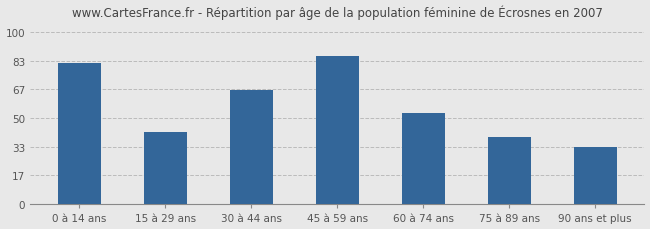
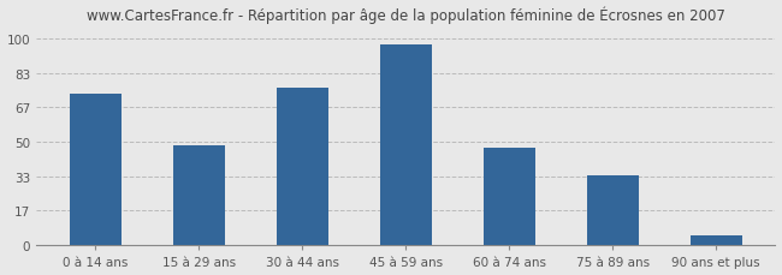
0 à 14 ans: 82 -> 73
15 à 29 ans: 42 -> 48
30 à 44 ans: 66 -> 76
45 à 59 ans: 86 -> 97
60 à 74 ans: 53 -> 47
75 à 89 ans: 39 -> 34
90 ans et plus: 33 -> 5
